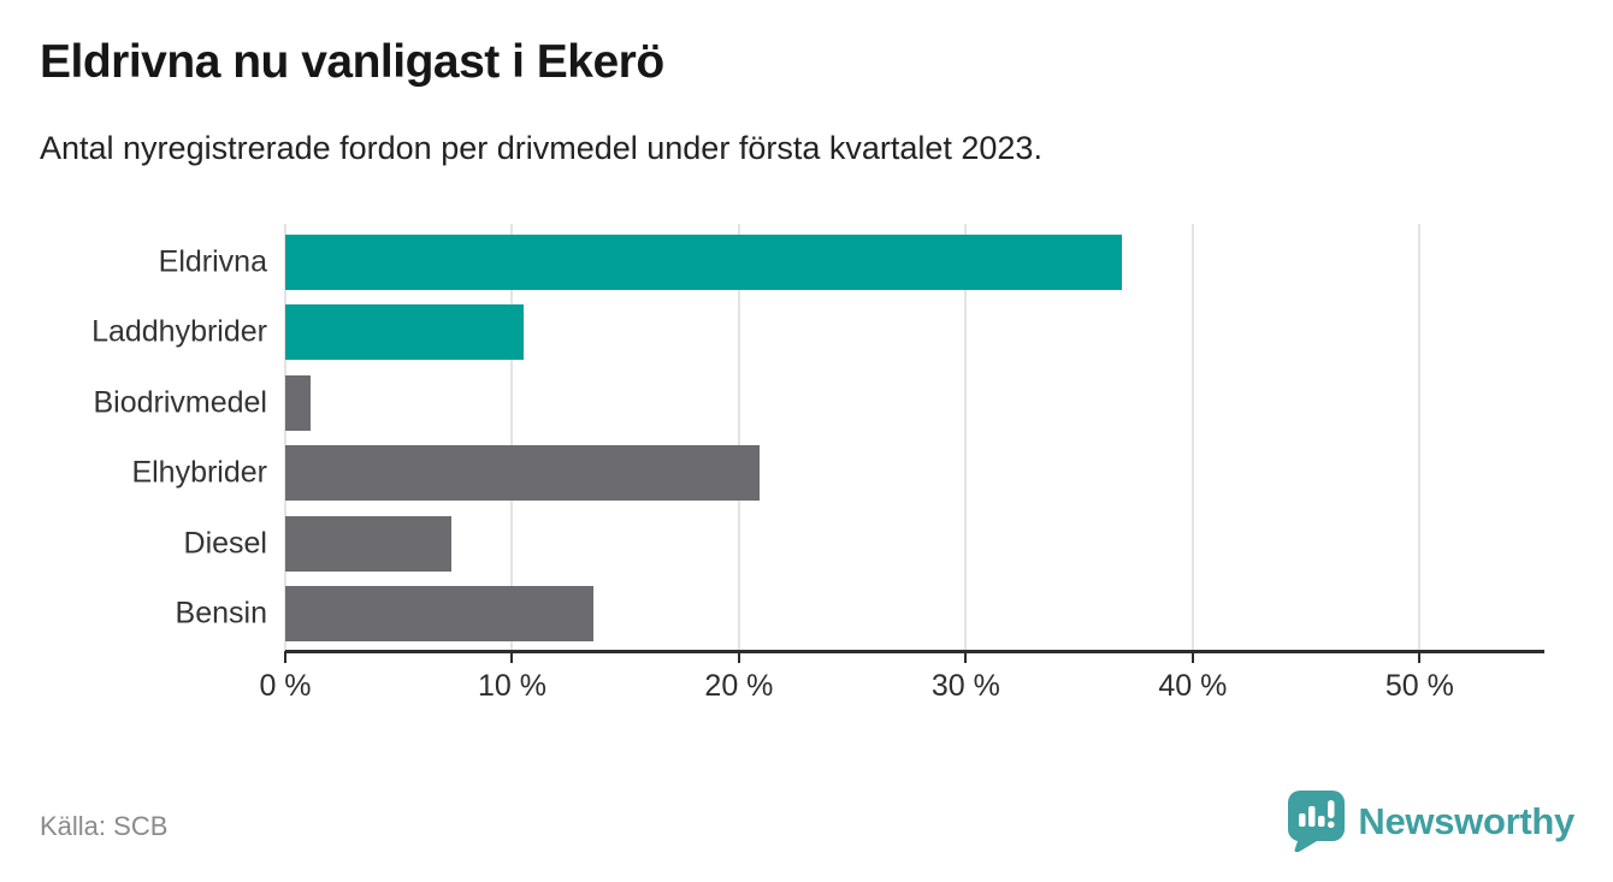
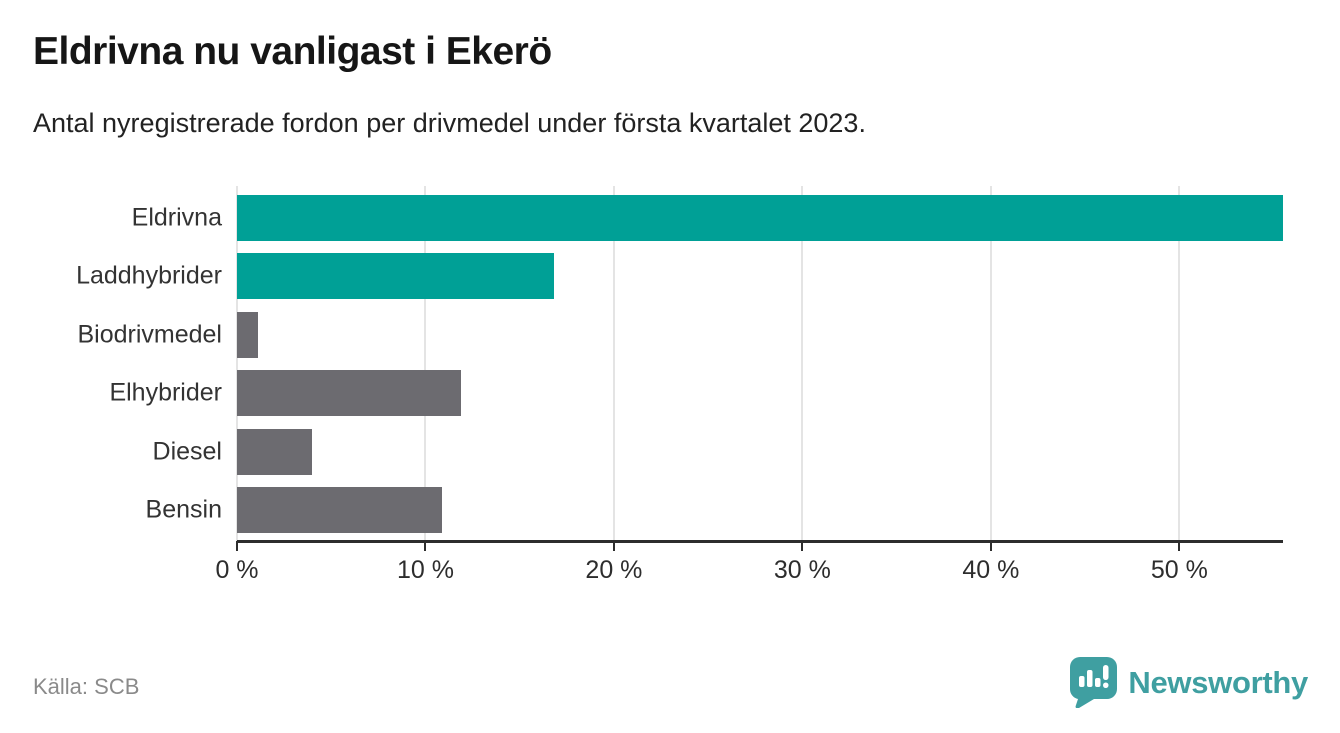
Eldrivna: 36.9% -> 55.5%
Laddhybrider: 10.5% -> 16.8%
Elhybrider: 20.9% -> 11.9%
Diesel: 7.3% -> 4.0%
Bensin: 13.6% -> 10.9%
